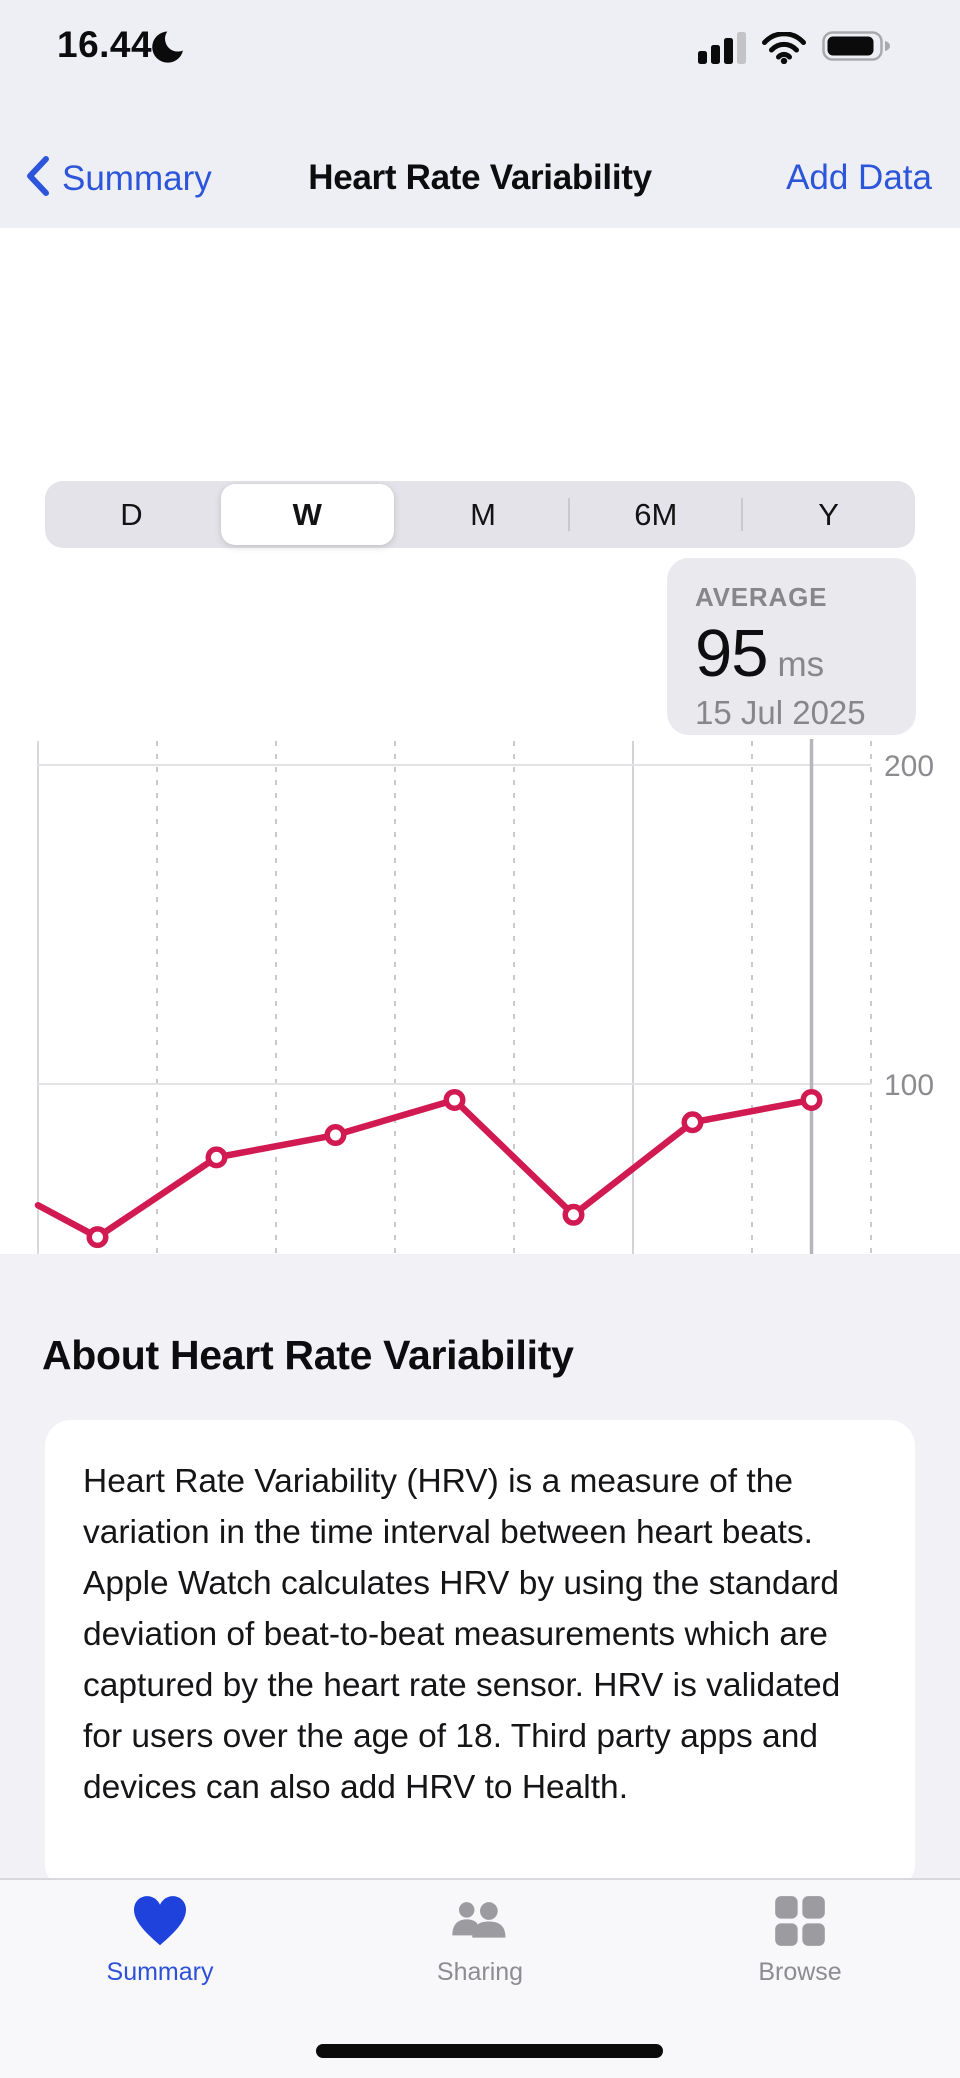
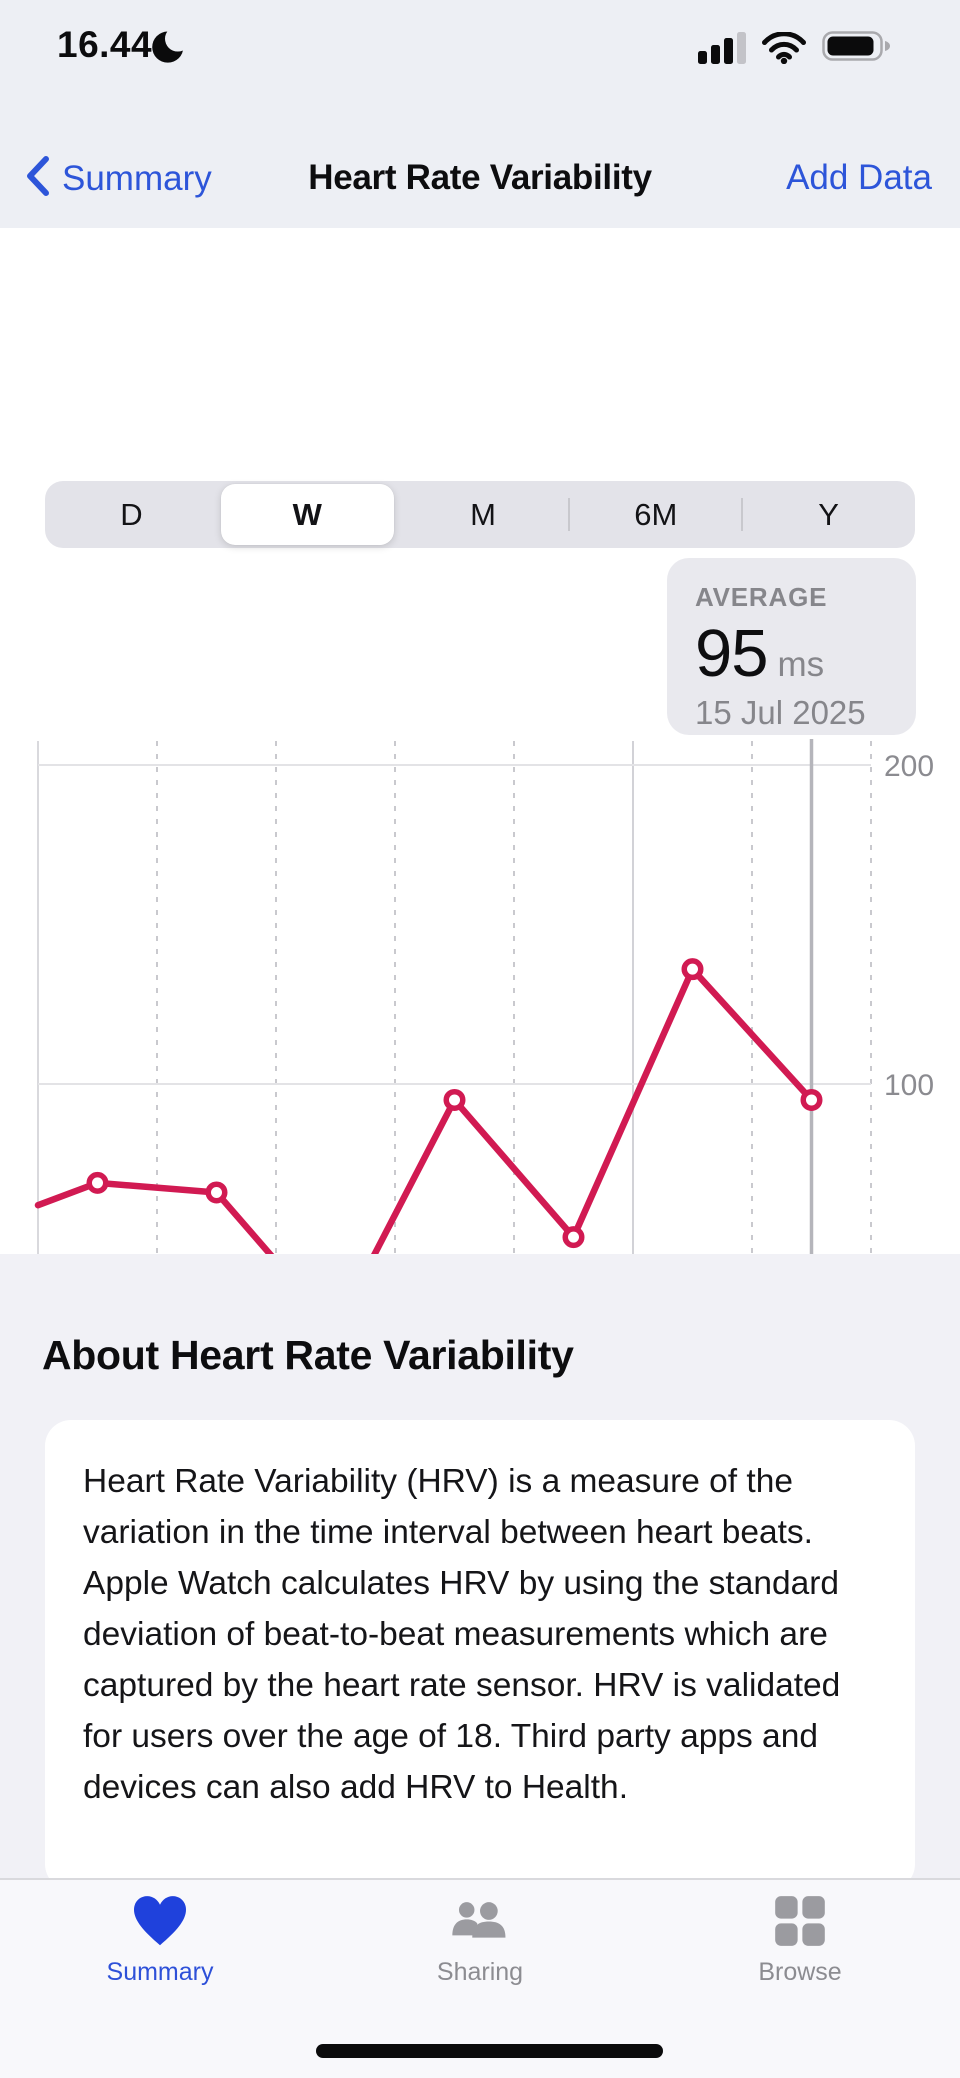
Wed: 52 -> 69
Thu: 77 -> 66
Fri: 84 -> 23
Sun: 59 -> 52
Mon: 88 -> 136
